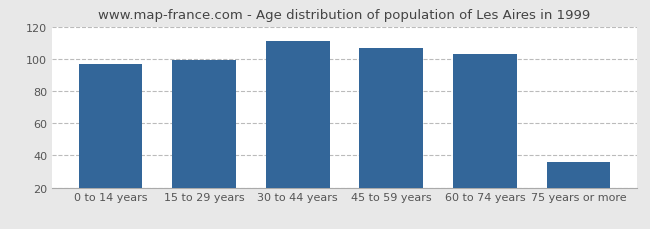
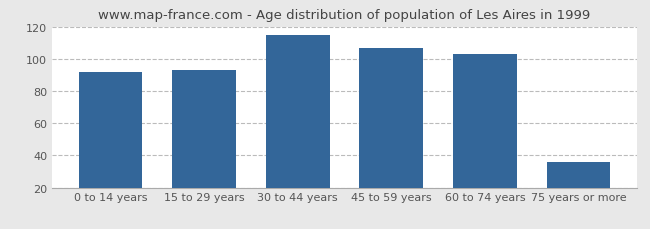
0 to 14 years: 97 -> 92
15 to 29 years: 99 -> 93
30 to 44 years: 111 -> 115
